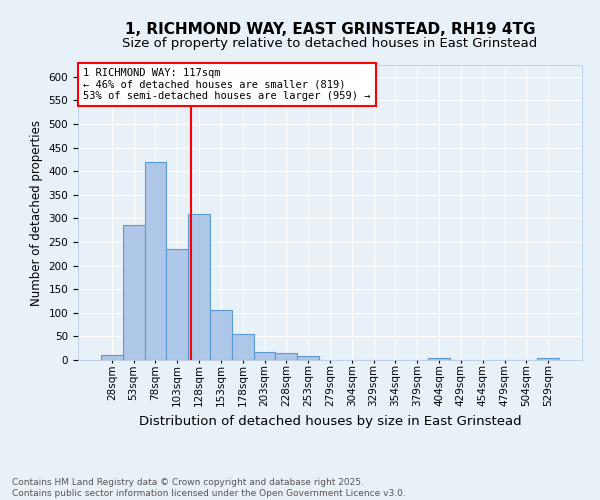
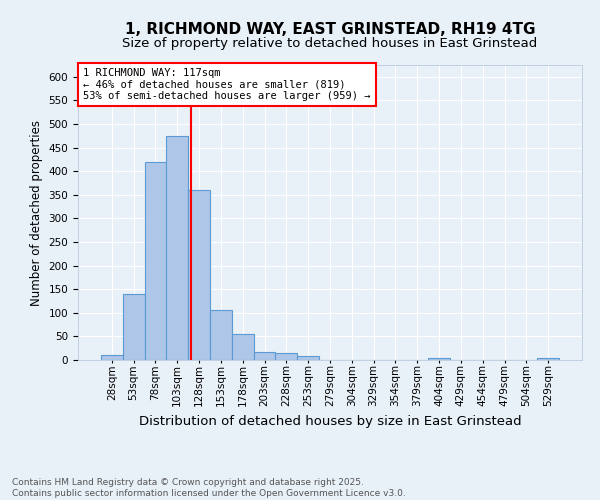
53sqm: 285 -> 140
103sqm: 235 -> 475
128sqm: 310 -> 360
